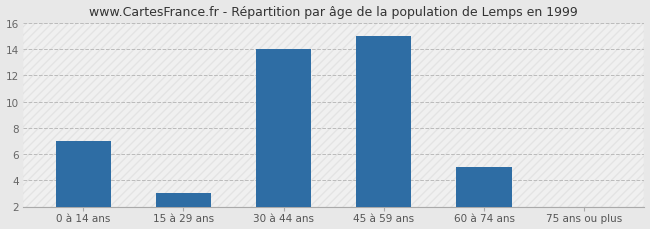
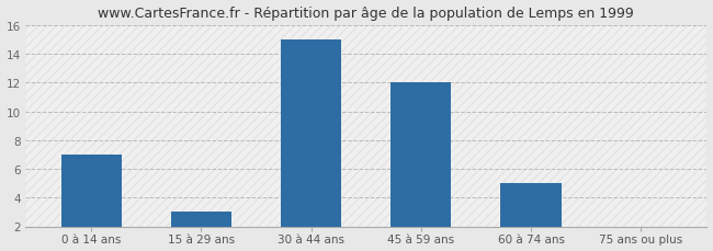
30 à 44 ans: 14 -> 15
45 à 59 ans: 15 -> 12
